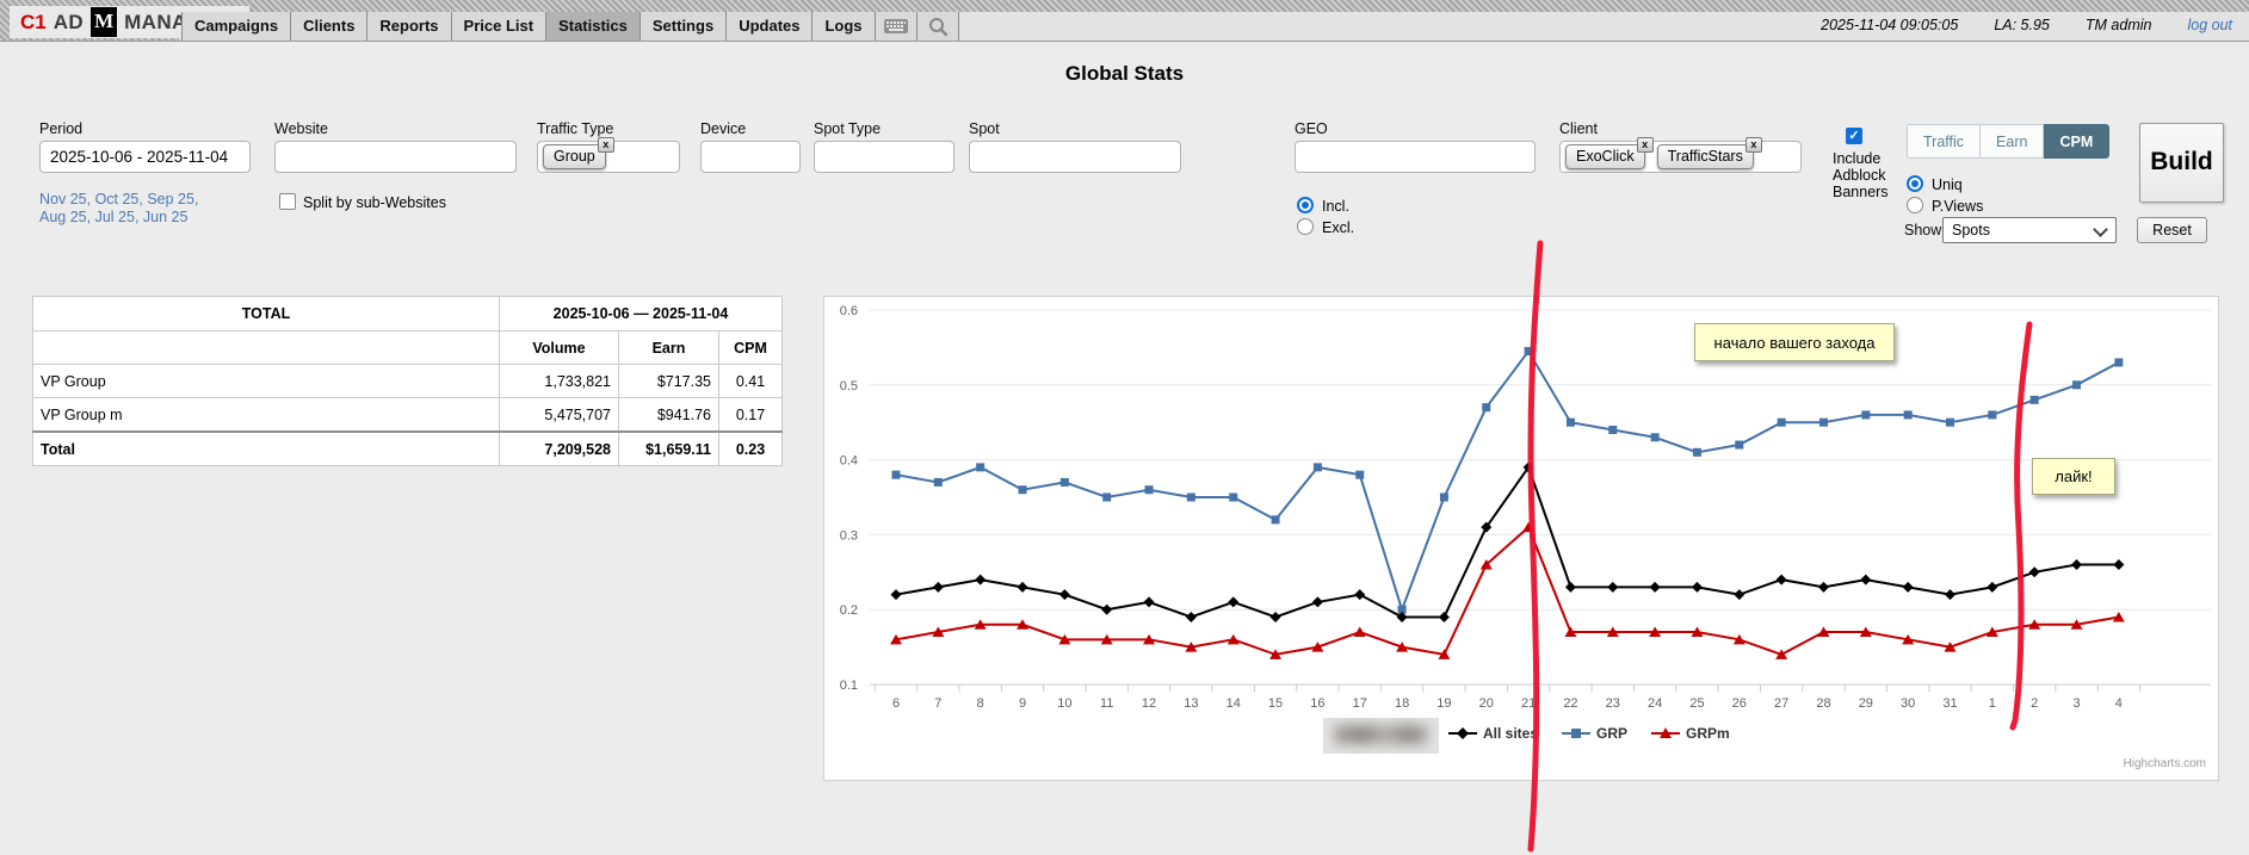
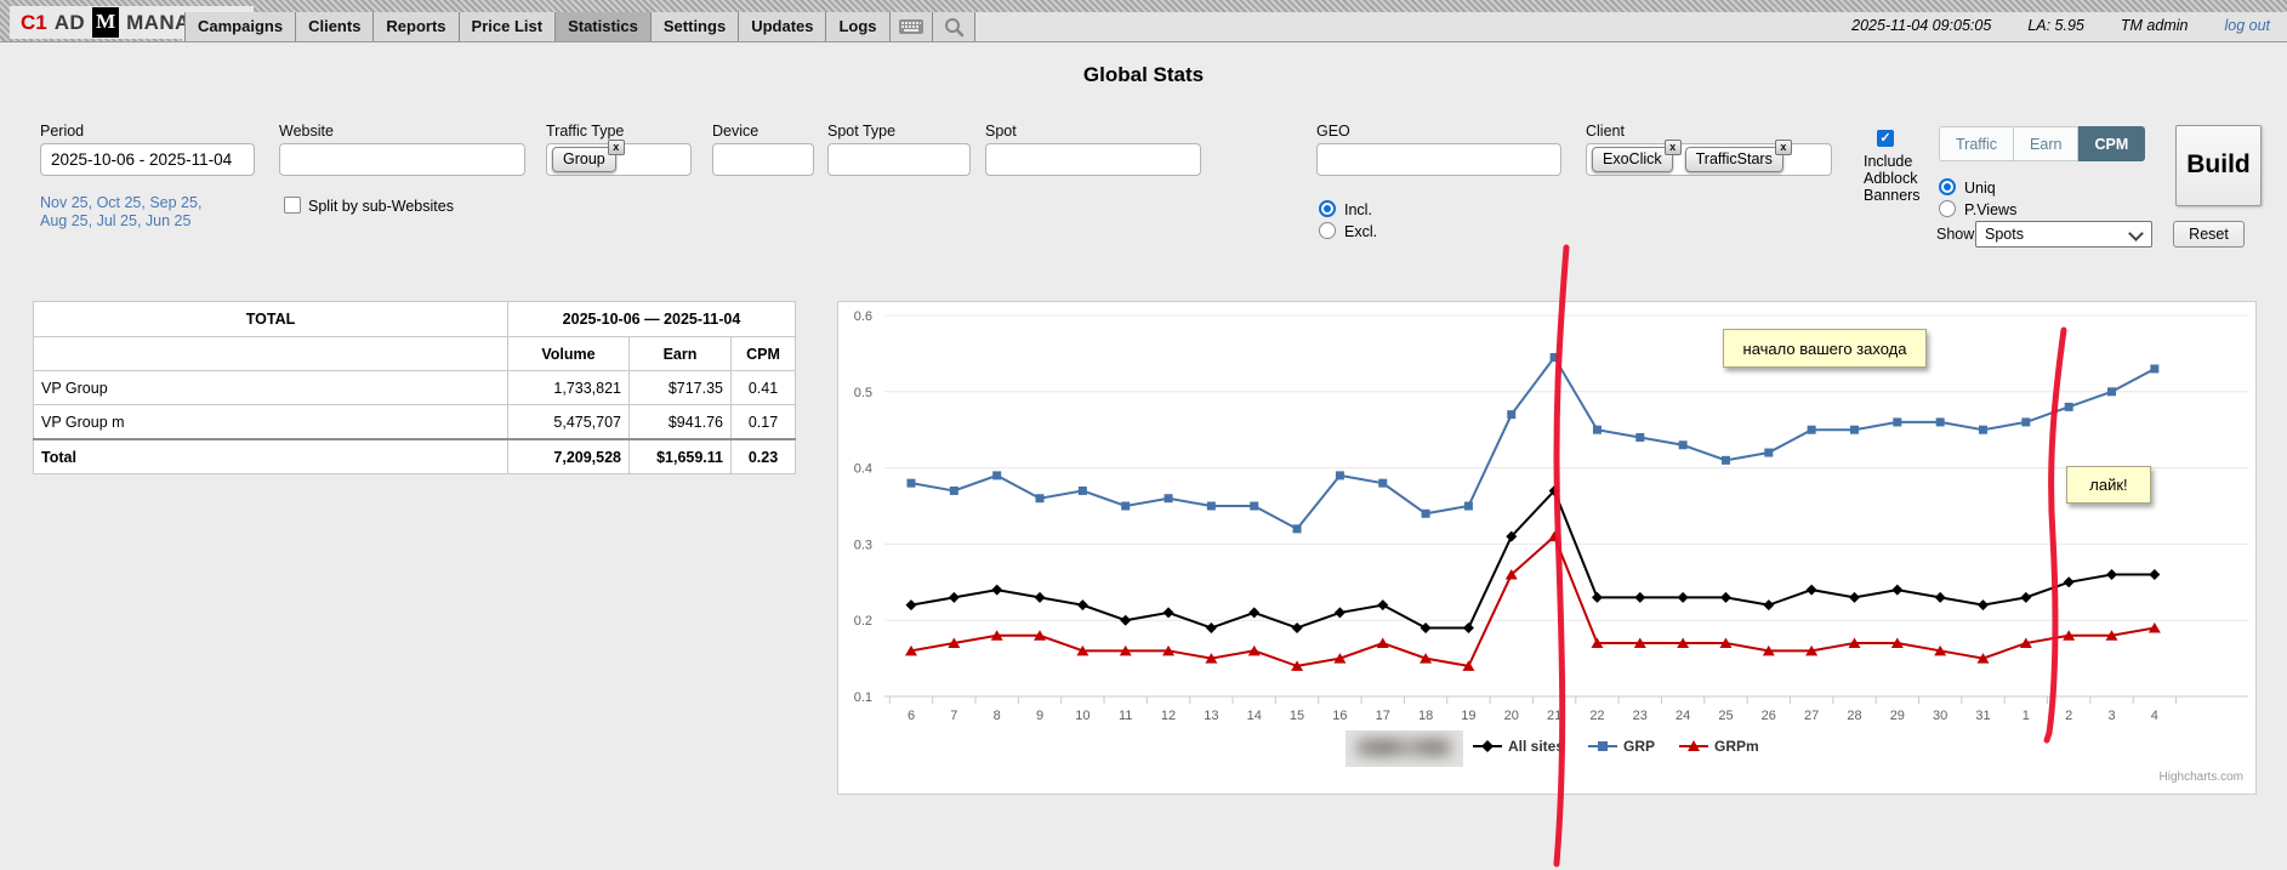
GRP/18: 0.20 -> 0.34
All sites/21: 0.39 -> 0.37
GRPm/27: 0.14 -> 0.16
